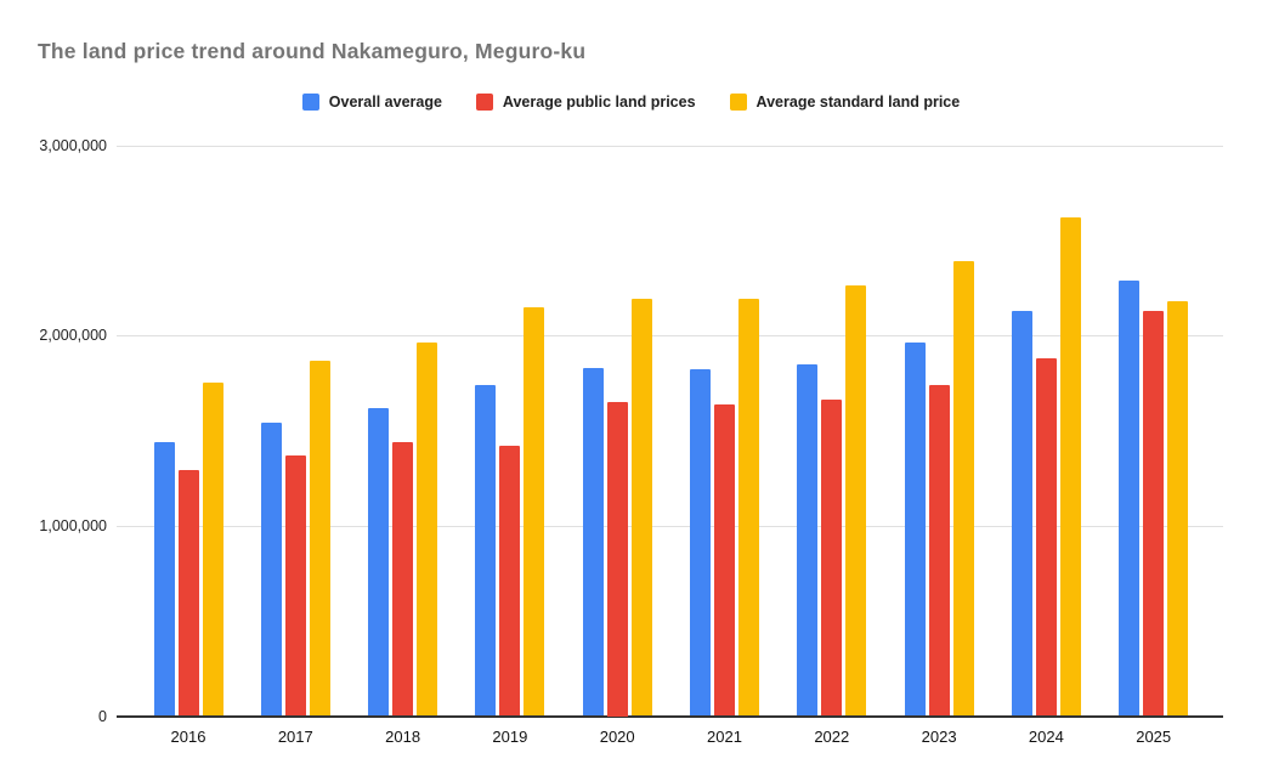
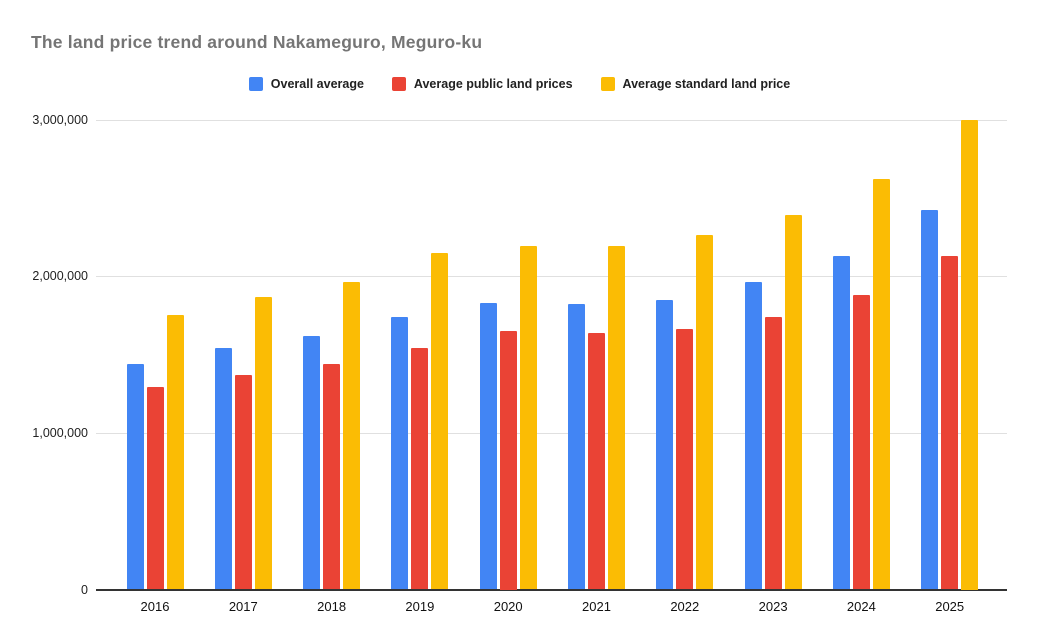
Average public land prices/2019: 1420000 -> 1540000
Overall average/2025: 2290000 -> 2420000
Average standard land price/2025: 2180000 -> 3000000
